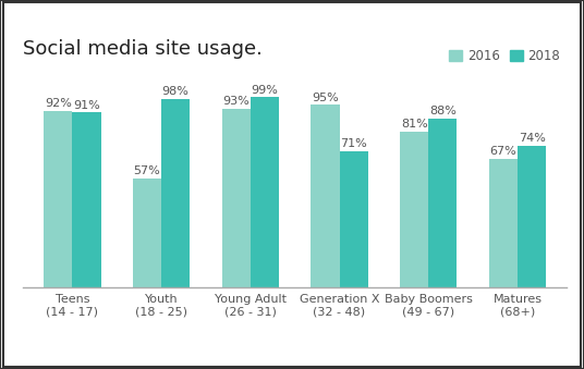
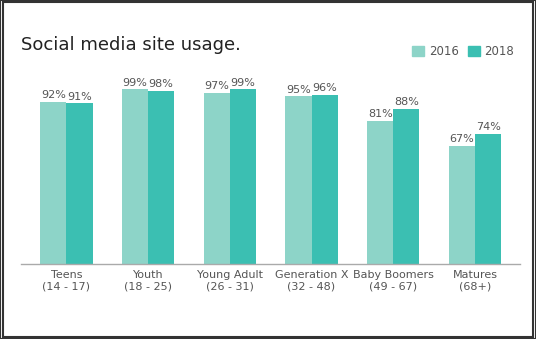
2016/Youth (18 - 25): 57% -> 99%
2016/Young Adult (26 - 31): 93% -> 97%
2018/Generation X (32 - 48): 71% -> 96%
